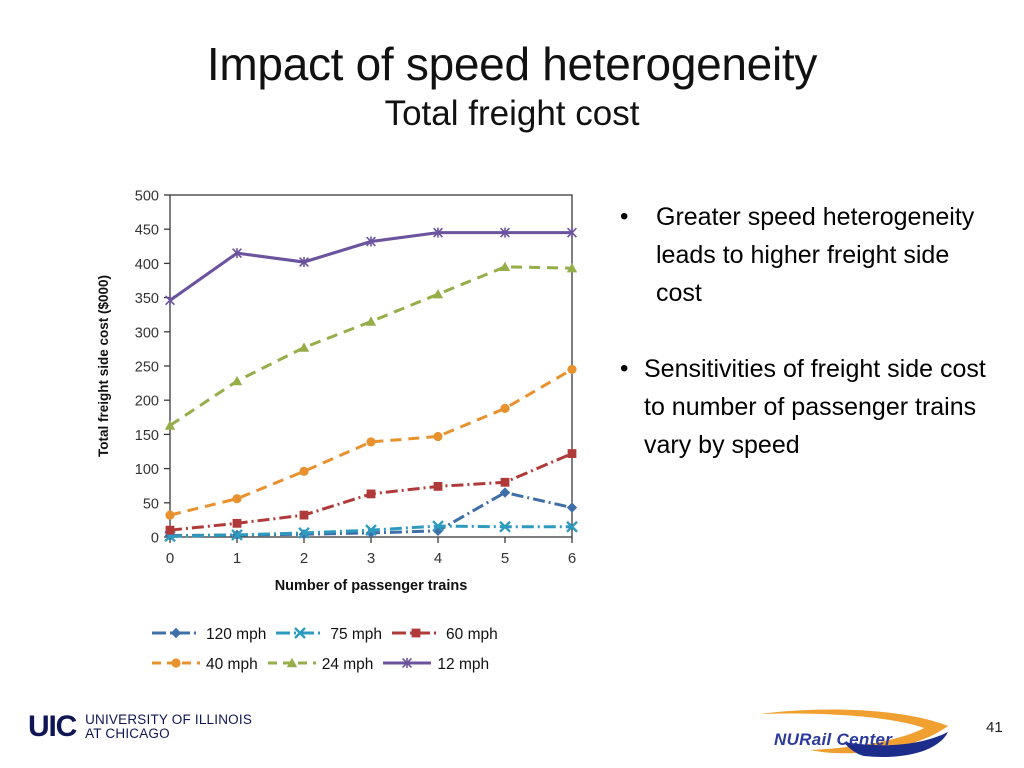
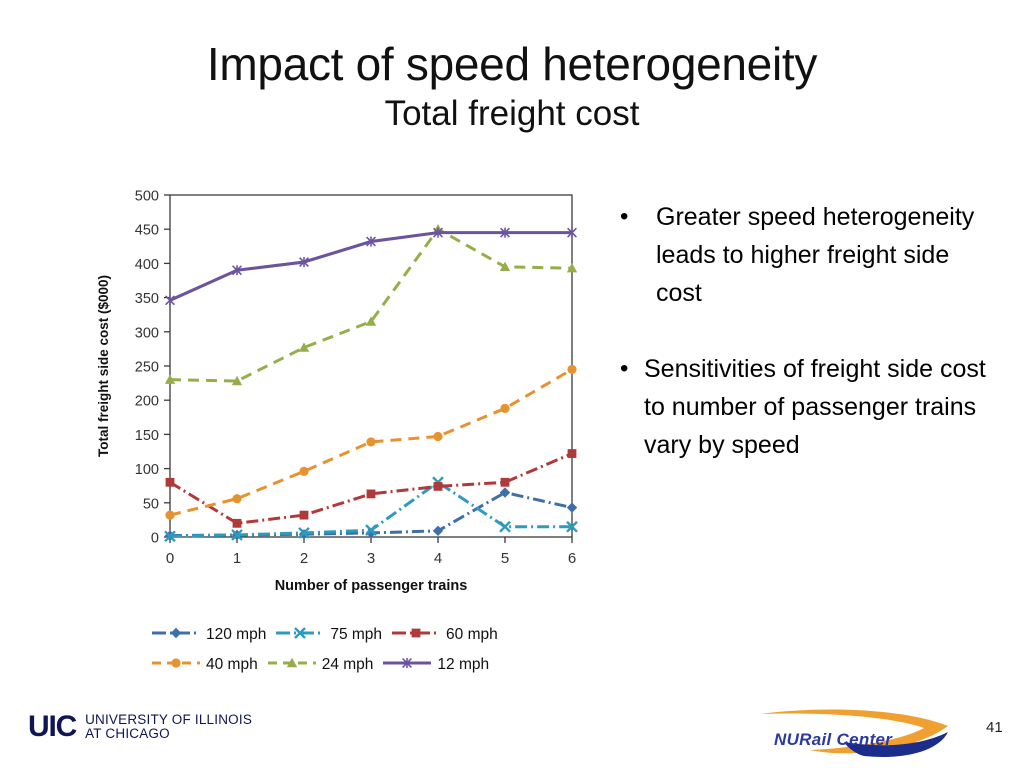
60 mph/0: 10 -> 80
24 mph/0: 160 -> 230
12 mph/1: 420 -> 390
75 mph/4: 20 -> 80
24 mph/4: 360 -> 450
